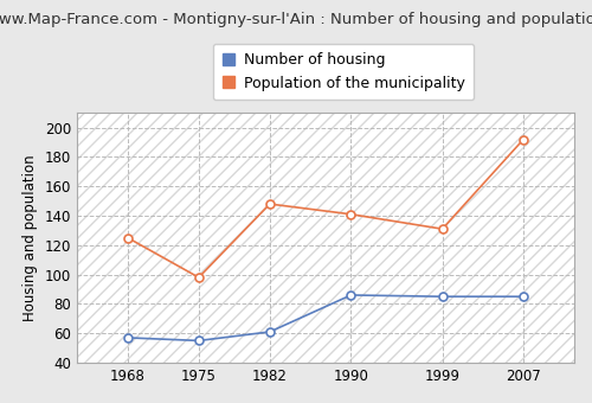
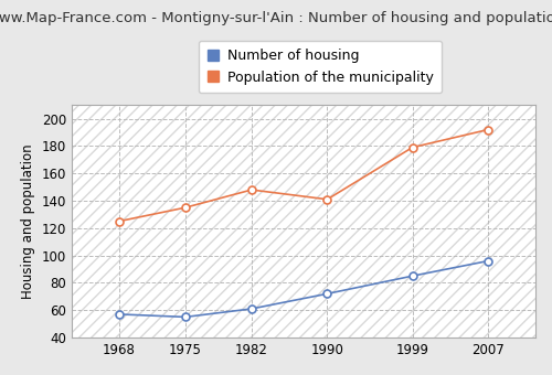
Population of the municipality/1975: 98 -> 135
Number of housing/1990: 86 -> 72
Population of the municipality/1999: 131 -> 179
Number of housing/2007: 85 -> 96
